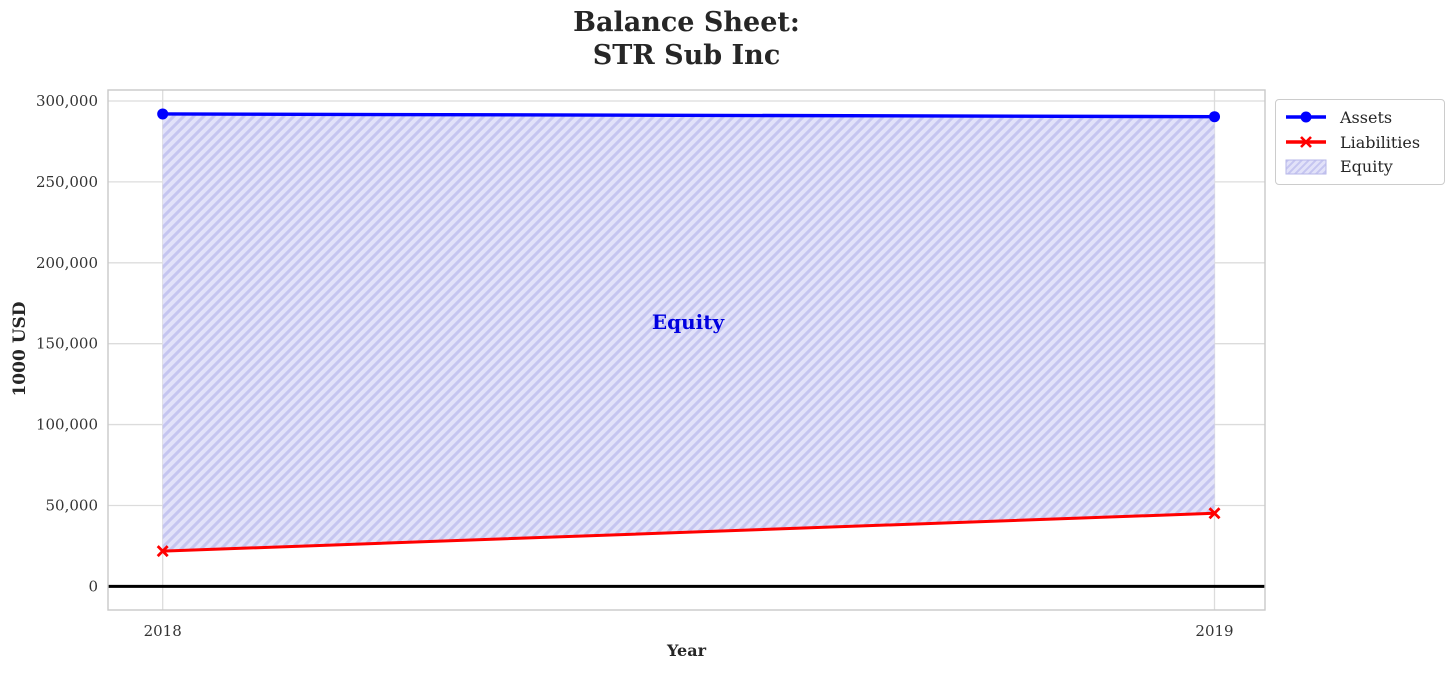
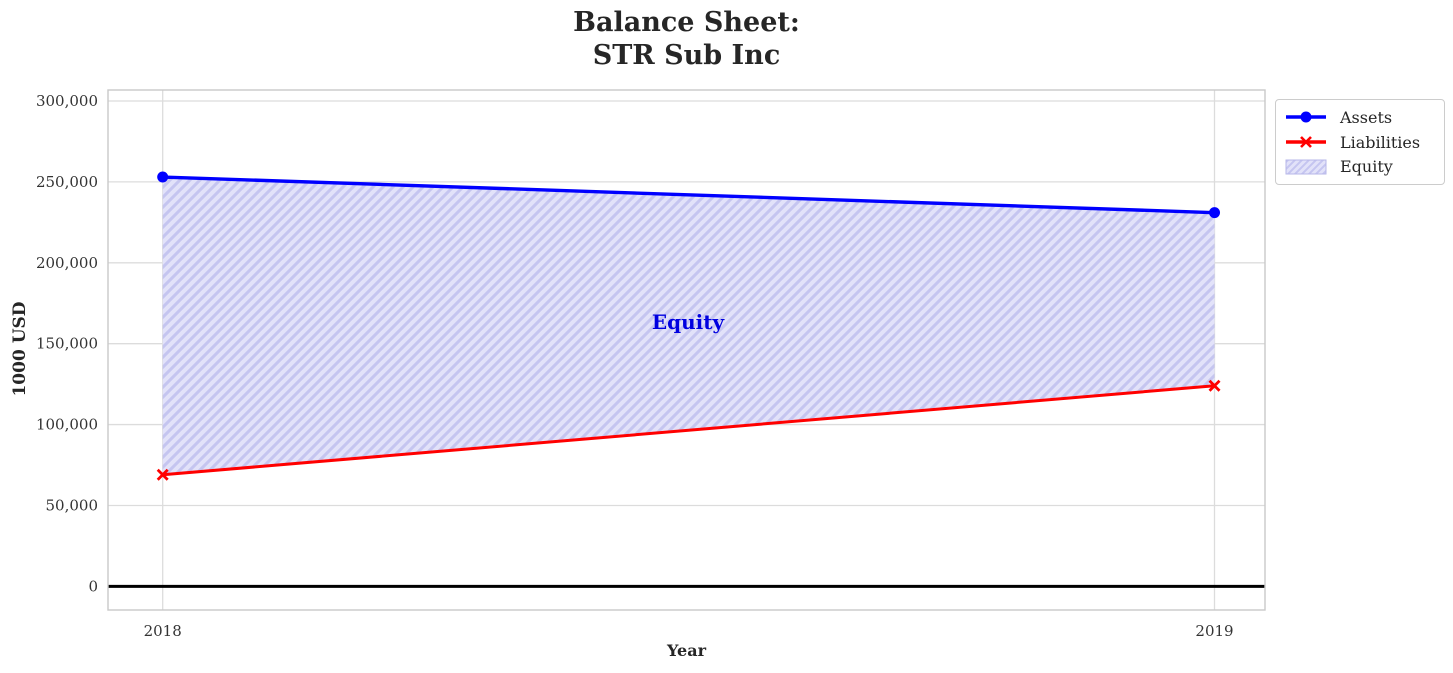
Assets/2018: 292000 -> 253000
Liabilities/2018: 22000 -> 69000
Assets/2019: 290000 -> 231000
Liabilities/2019: 45000 -> 124000
